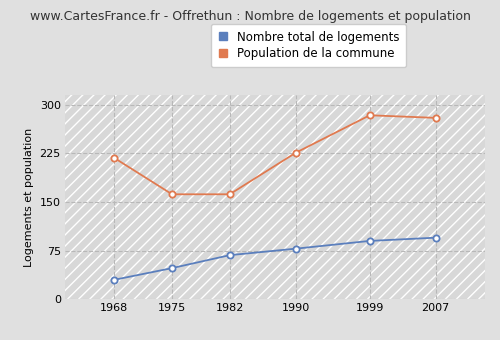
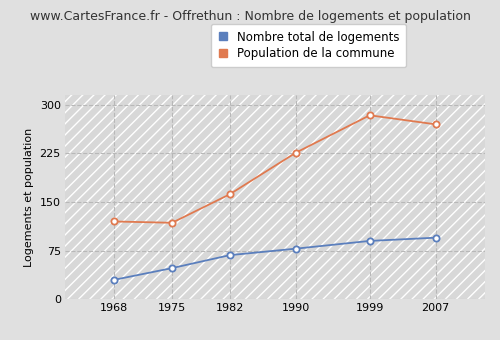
Population de la commune/1968: 218 -> 120
Population de la commune/1975: 162 -> 118
Population de la commune/2007: 280 -> 270
